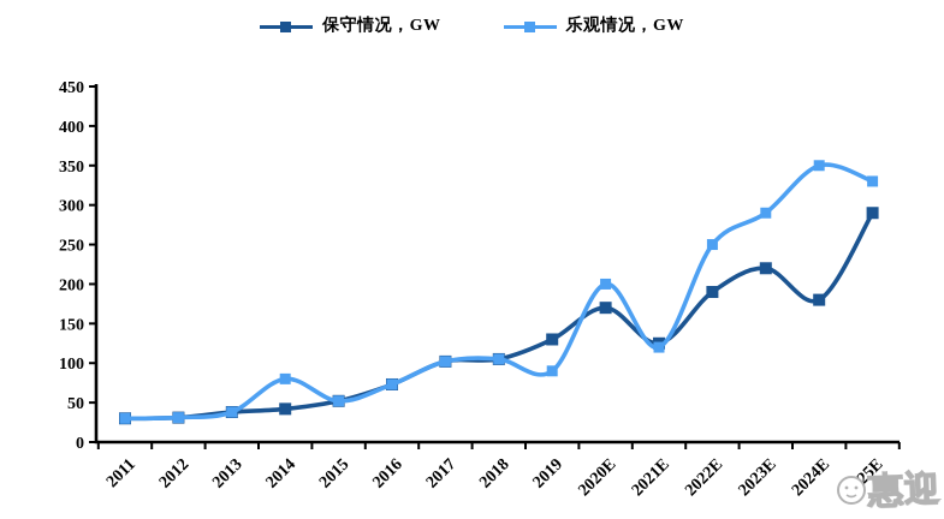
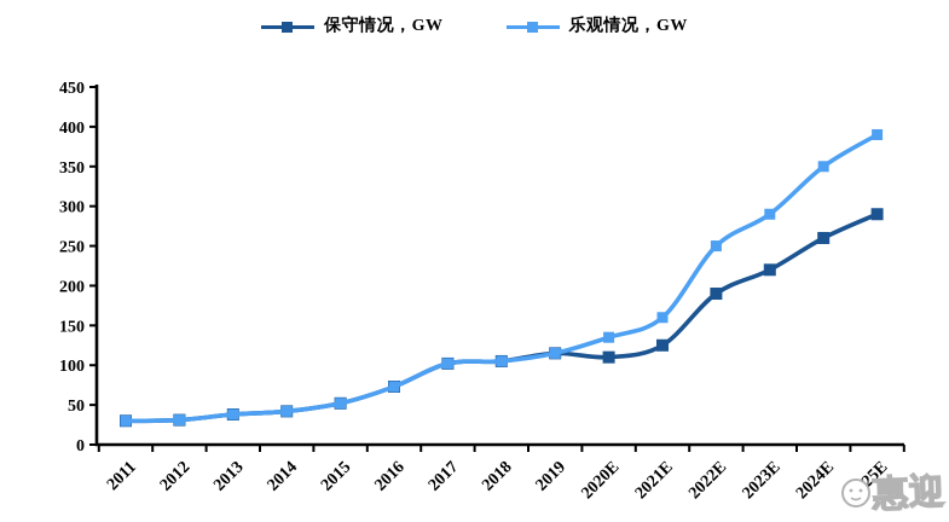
乐观情况，GW/2014: 80 -> 40
保守情况，GW/2019: 130 -> 120
乐观情况，GW/2019: 90 -> 120
保守情况，GW/2020E: 170 -> 110
乐观情况，GW/2020E: 200 -> 140
乐观情况，GW/2021E: 120 -> 160
保守情况，GW/2024E: 180 -> 260
乐观情况，GW/2025E: 330 -> 390
